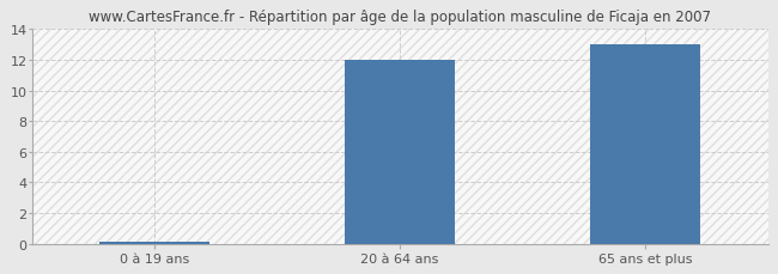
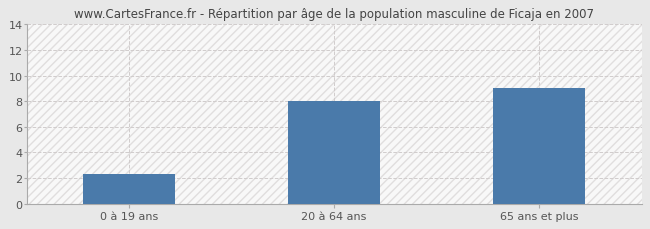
0 à 19 ans: 0.1 -> 2.3
20 à 64 ans: 12.0 -> 8.0
65 ans et plus: 13.0 -> 9.0
